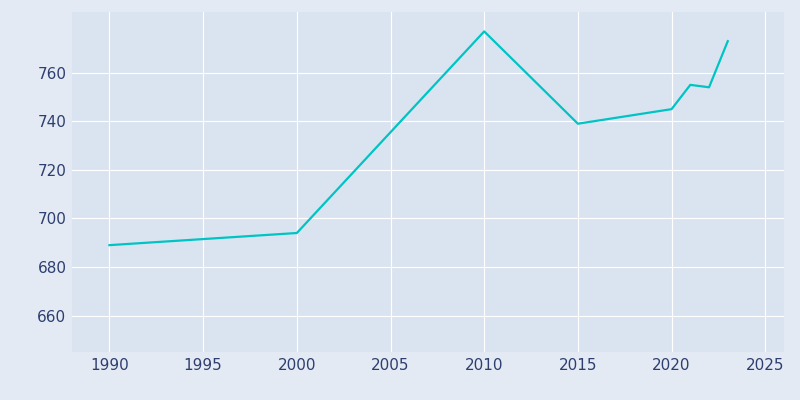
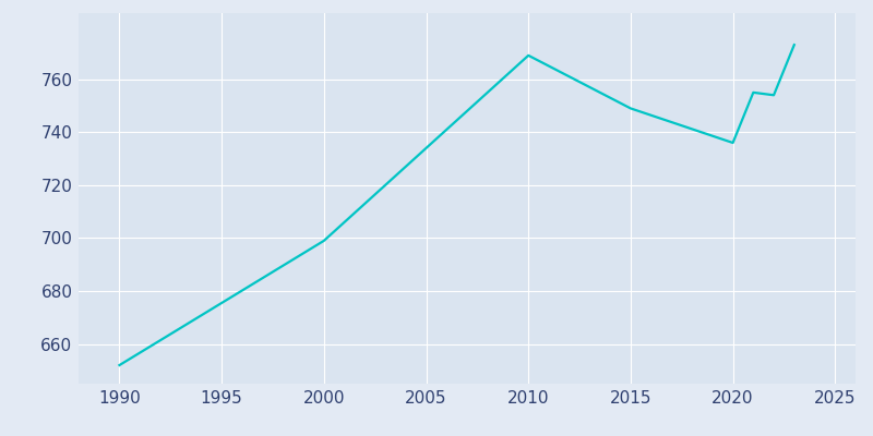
1990: 689 -> 652
2000: 694 -> 699
2010: 777 -> 769
2015: 739 -> 749
2020: 745 -> 736
